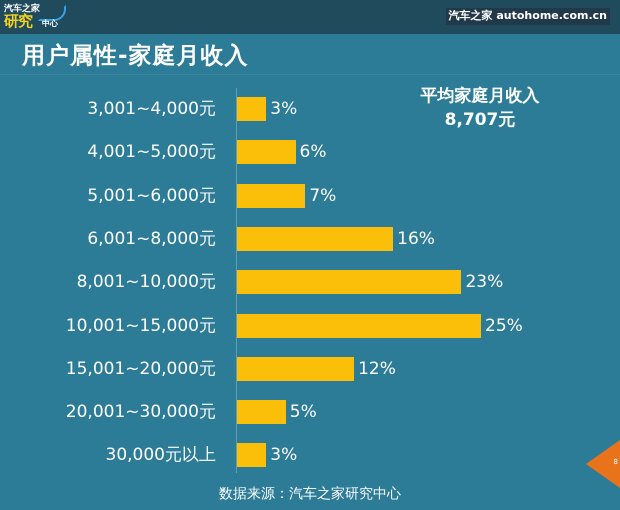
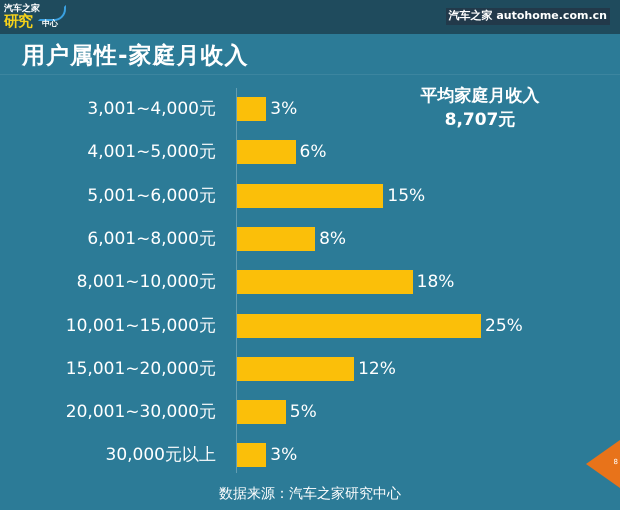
5,001~6,000元: 7% -> 15%
6,001~8,000元: 16% -> 8%
8,001~10,000元: 23% -> 18%
